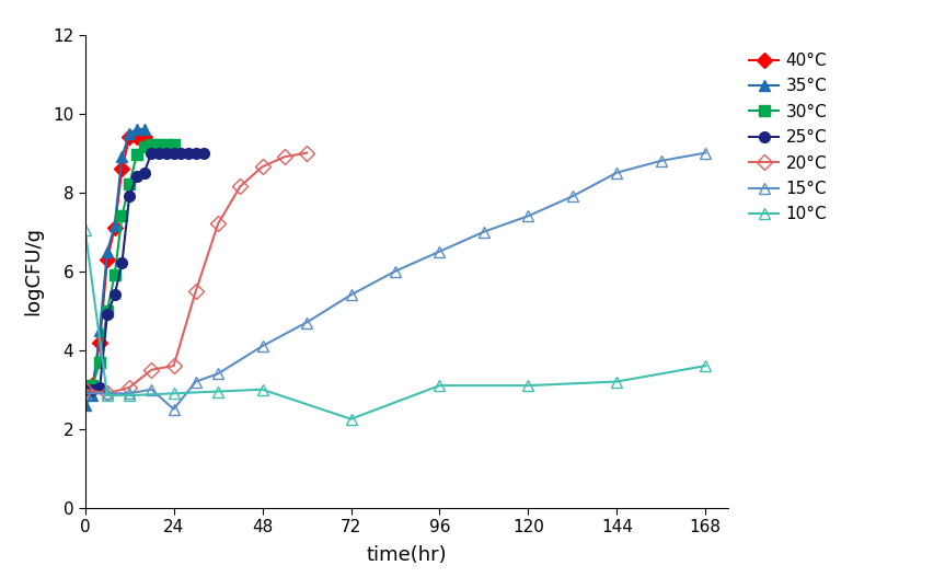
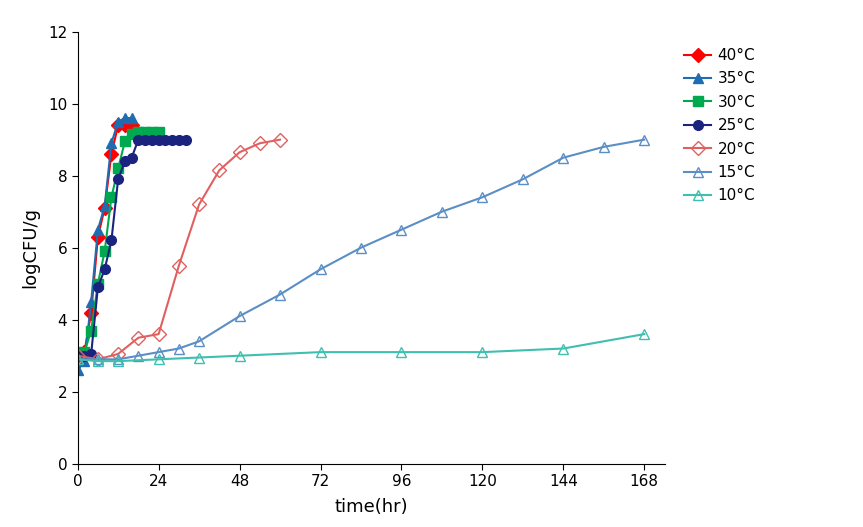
10°C/0: 7.05 -> 2.90
15°C/24: 2.5 -> 3.1
10°C/72: 2.25 -> 3.10
